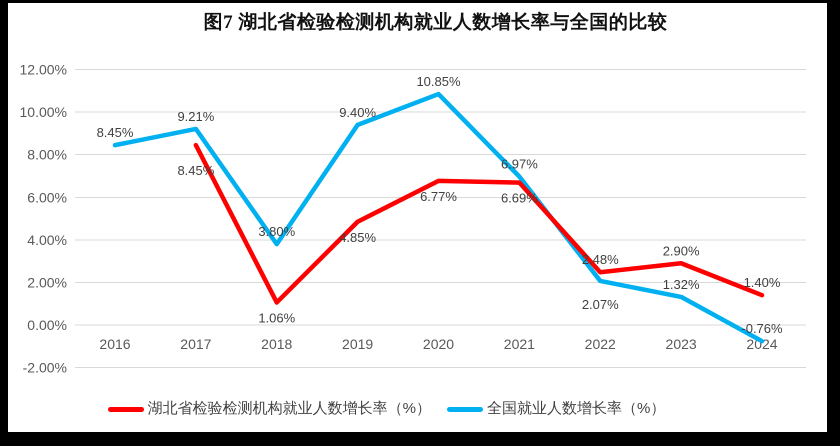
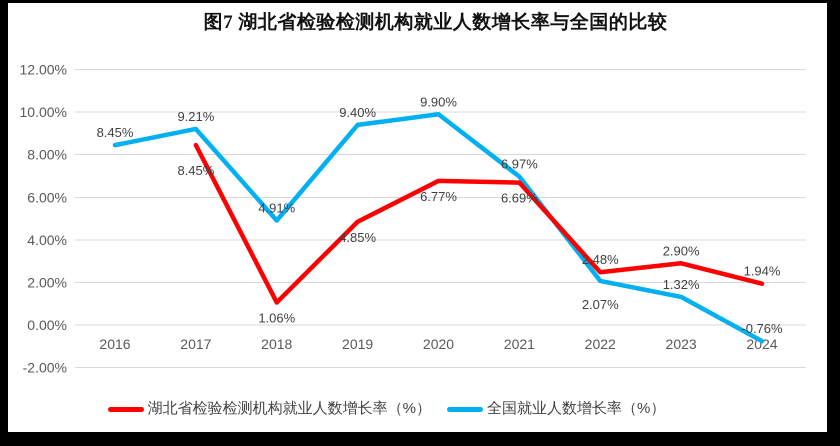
全国就业人数增长率（%）/2018: 3.80% -> 4.91%
全国就业人数增长率（%）/2020: 10.85% -> 9.90%
湖北省检验检测机构就业人数增长率（%）/2024: 1.40% -> 1.94%
